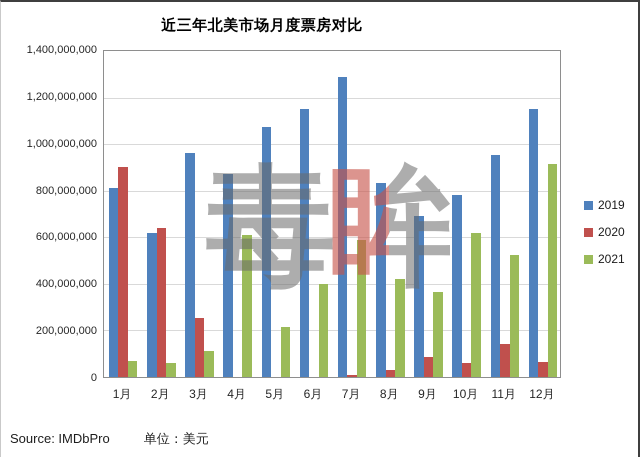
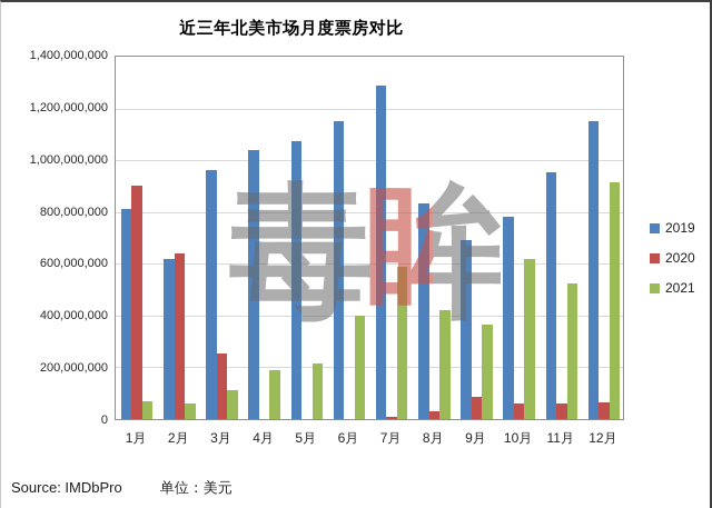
2019/4月: 870000000 -> 1040000000
2021/4月: 610000000 -> 190000000
2020/11月: 140000000 -> 60000000
